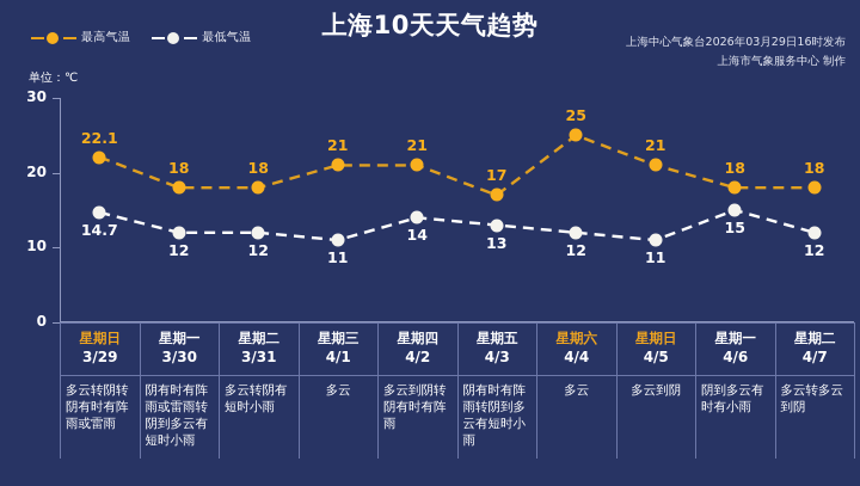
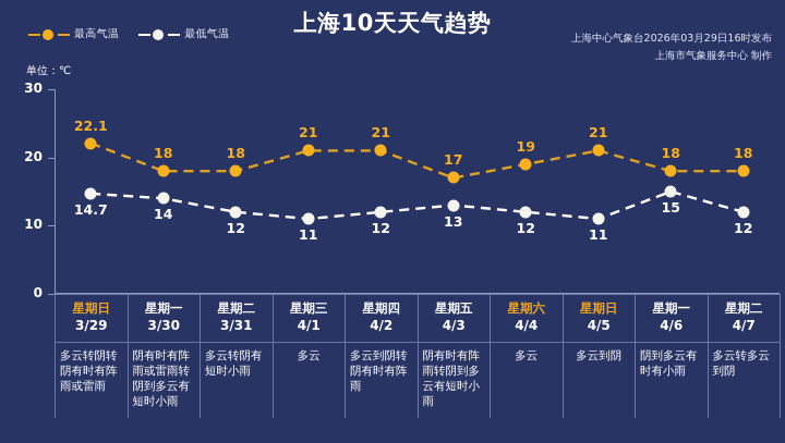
最低气温/3/30: 12 -> 14
最低气温/4/2: 14 -> 12
最高气温/4/4: 25 -> 19
